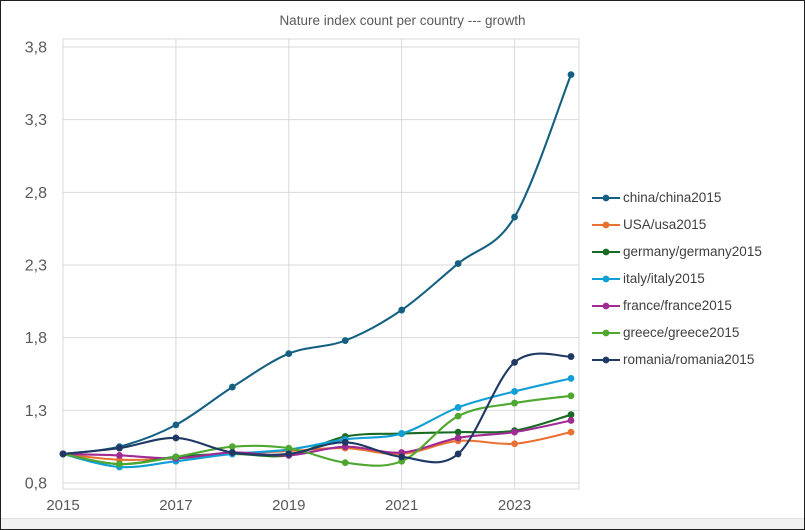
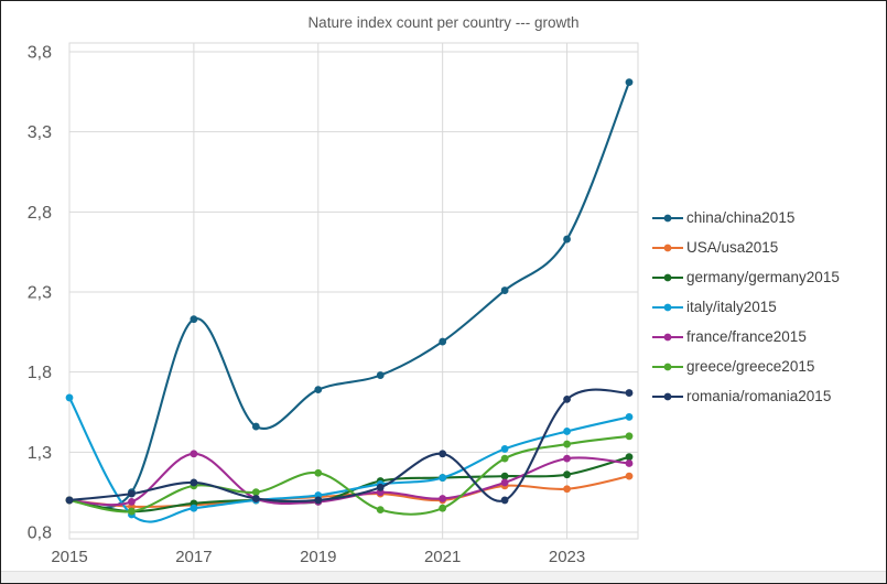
italy/italy2015/2015: 1,00 -> 1,64
china/china2015/2017: 1,20 -> 2,13
france/france2015/2017: 0,97 -> 1,29
greece/greece2015/2017: 0,98 -> 1,09
greece/greece2015/2019: 1,04 -> 1,17
romania/romania2015/2021: 0,98 -> 1,29
france/france2015/2023: 1,15 -> 1,26
